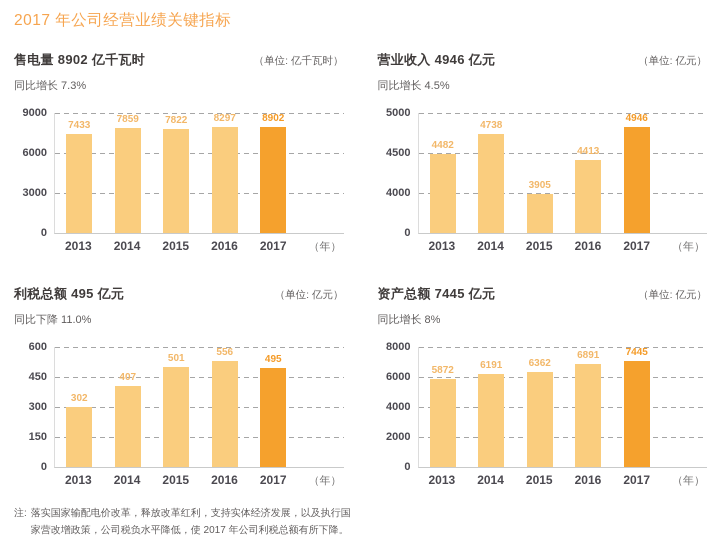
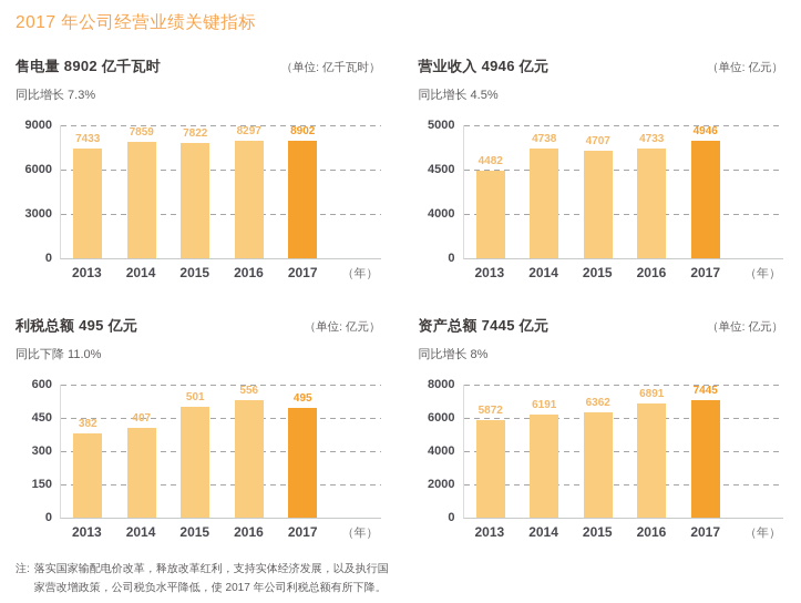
营业收入 4946 亿元/2015: 3905 -> 4707
营业收入 4946 亿元/2016: 4413 -> 4733
利税总额 495 亿元/2013: 302 -> 382
